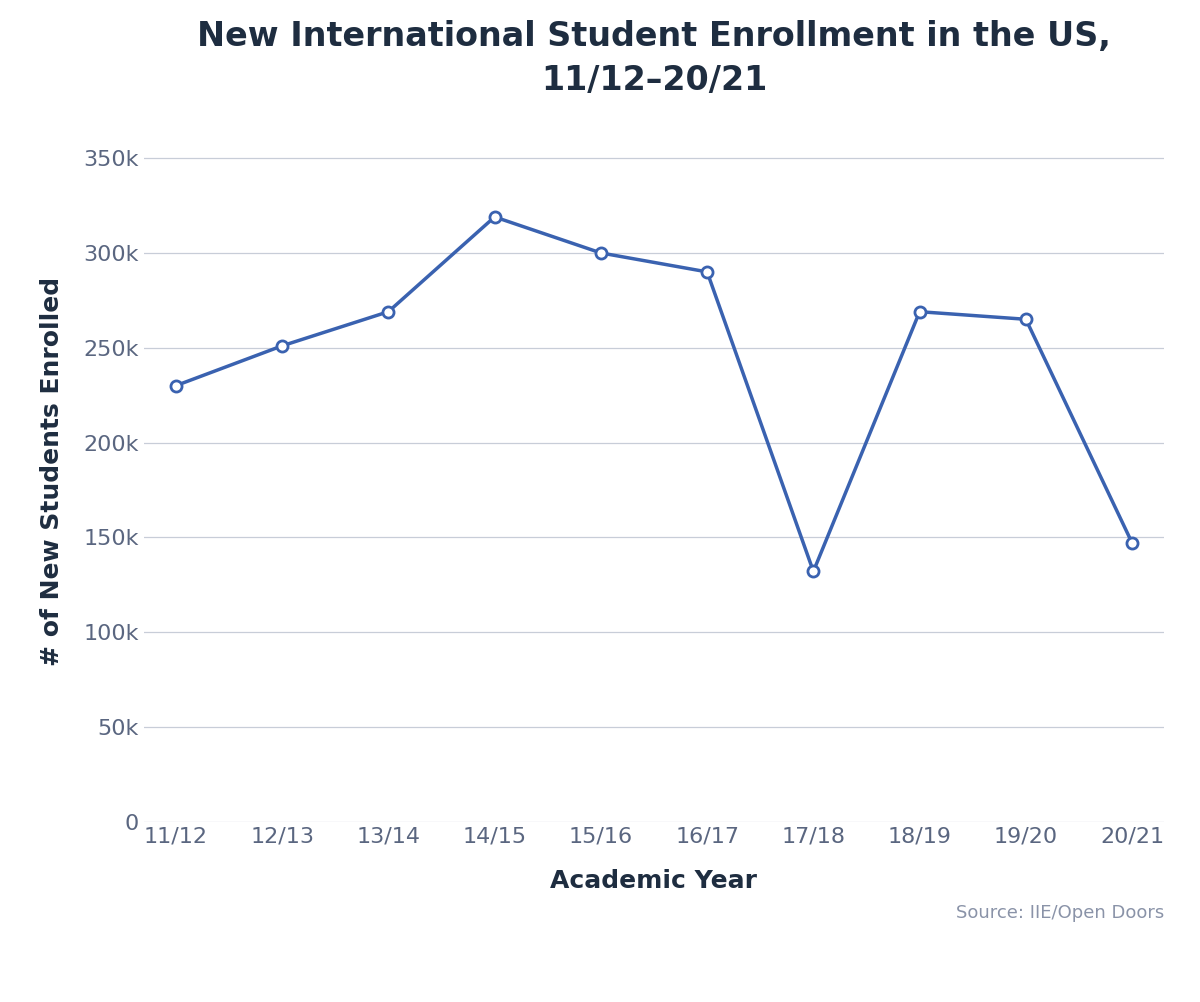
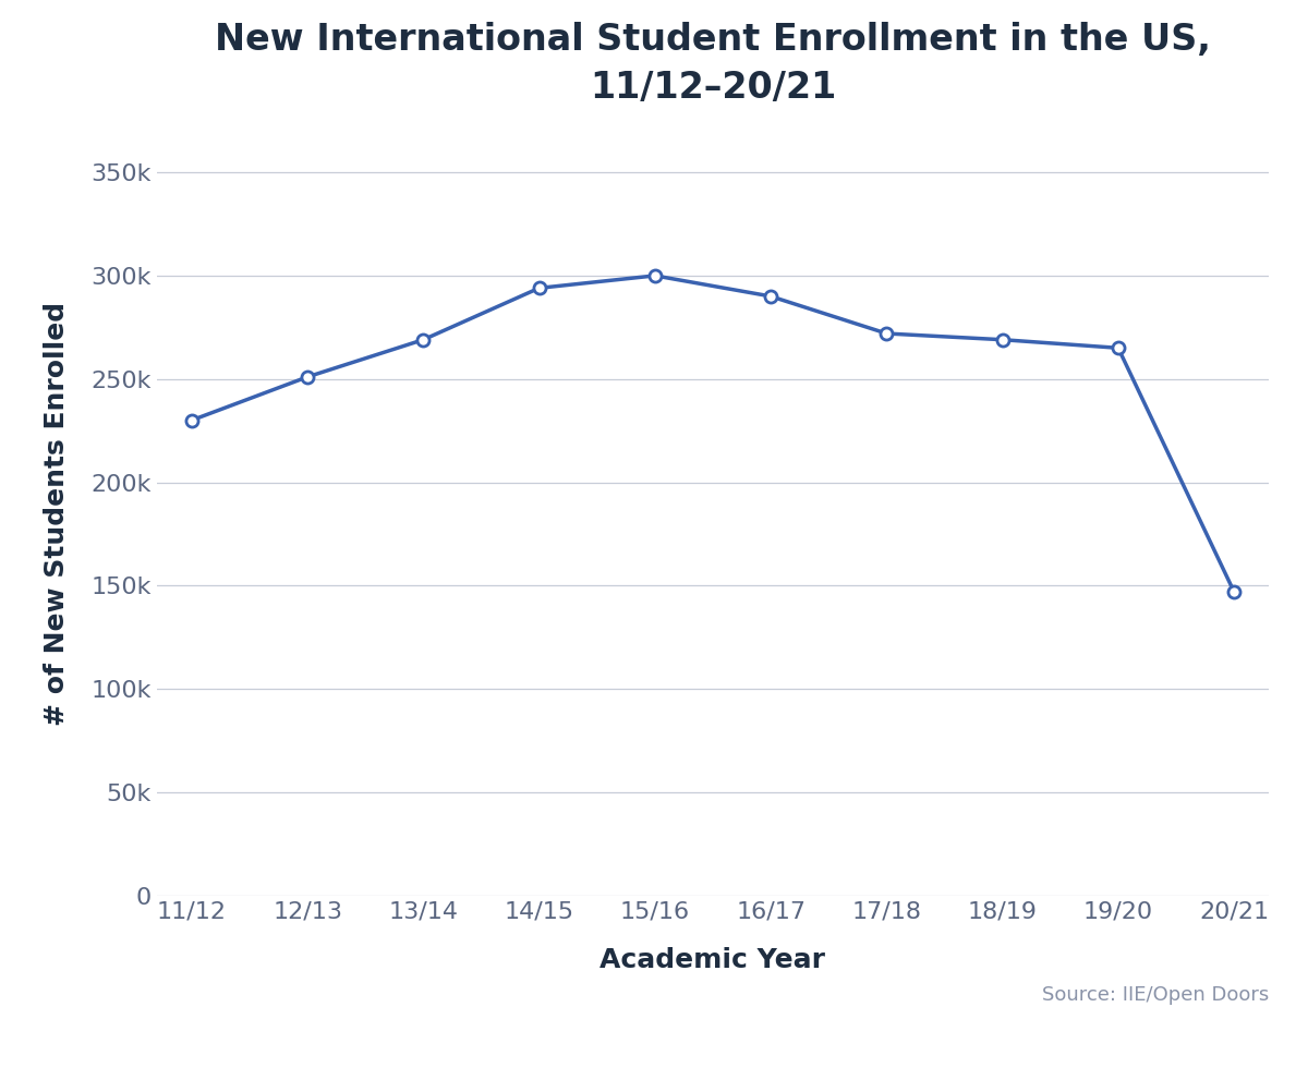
14/15: 319k -> 294k
17/18: 132k -> 272k
